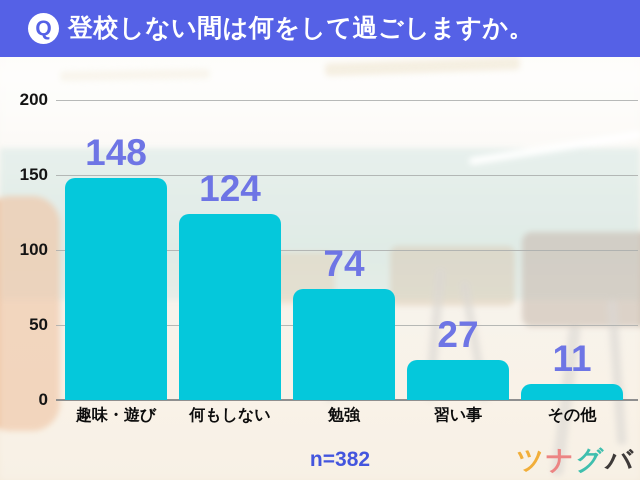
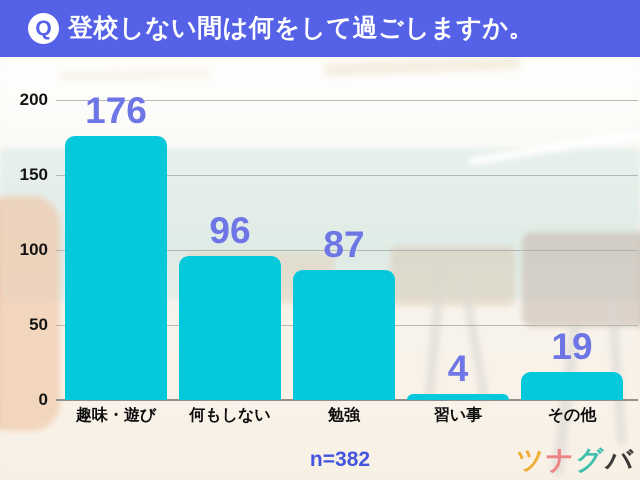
趣味・遊び: 148 -> 176
何もしない: 124 -> 96
勉強: 74 -> 87
習い事: 27 -> 4
その他: 11 -> 19
